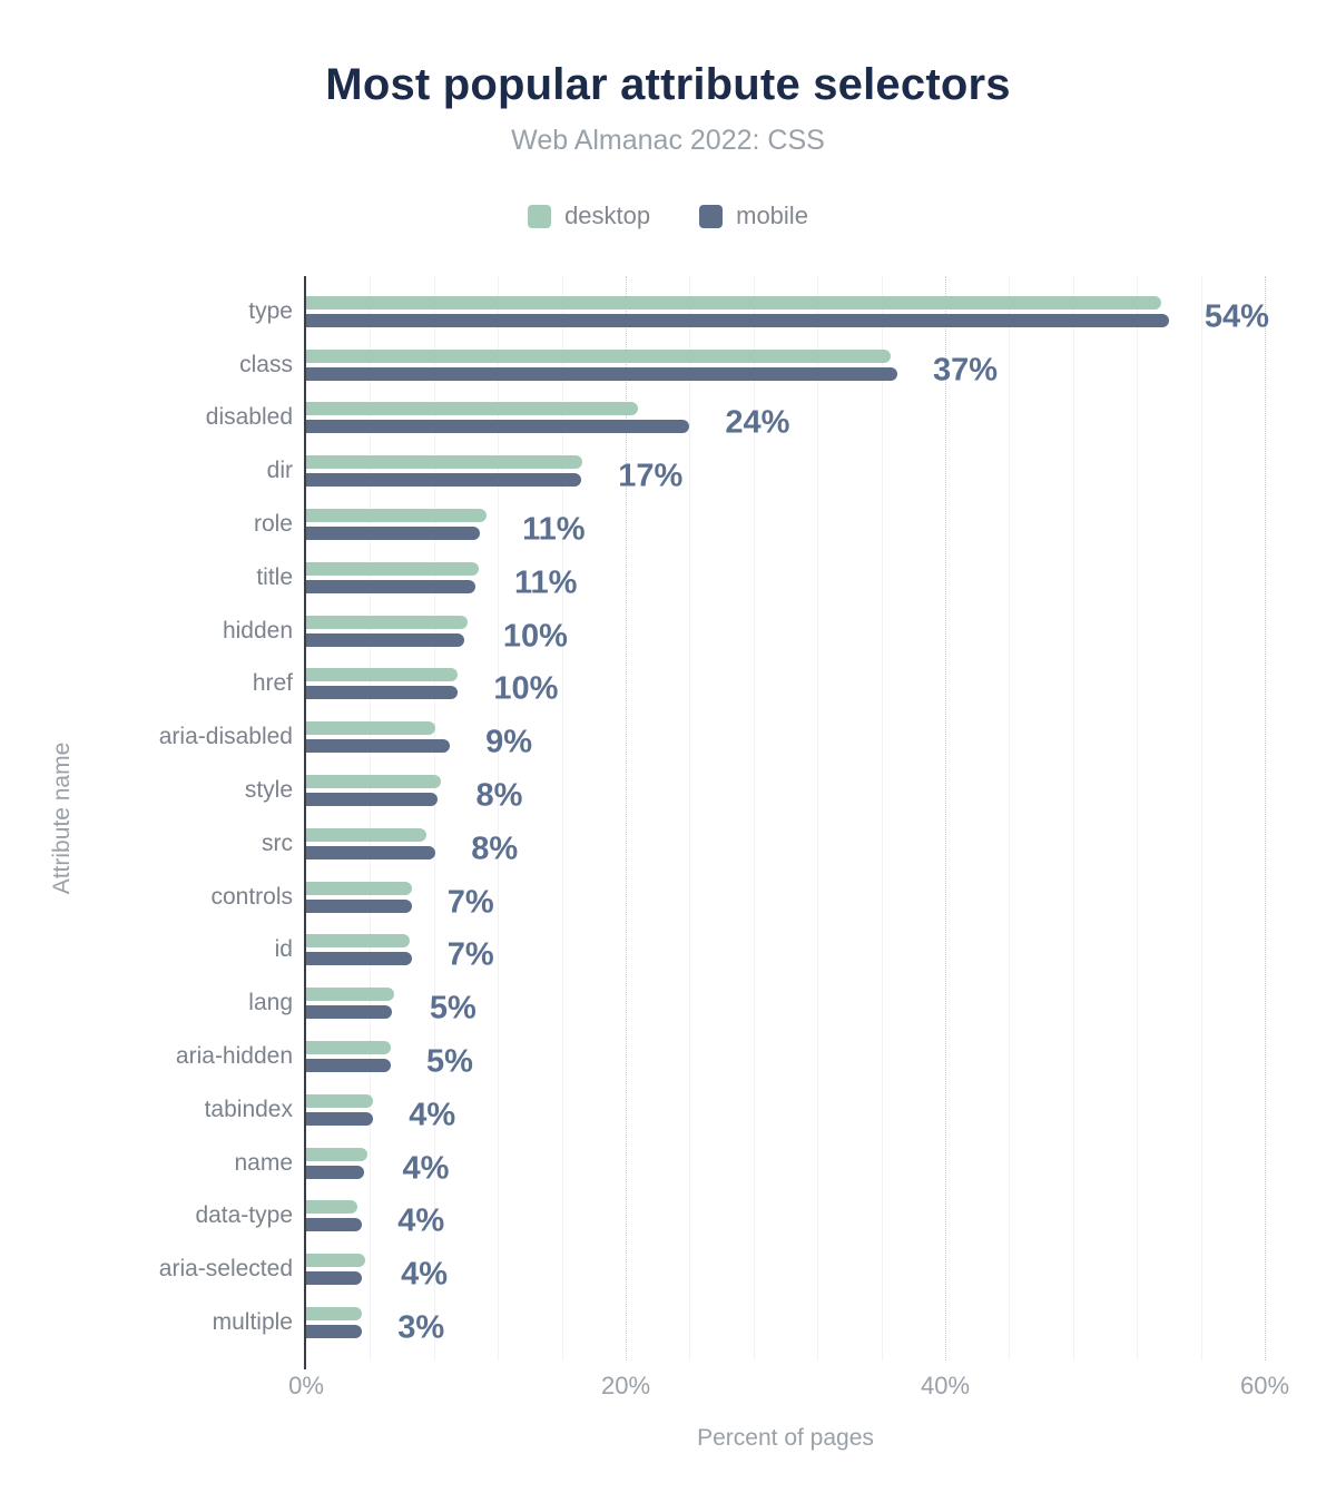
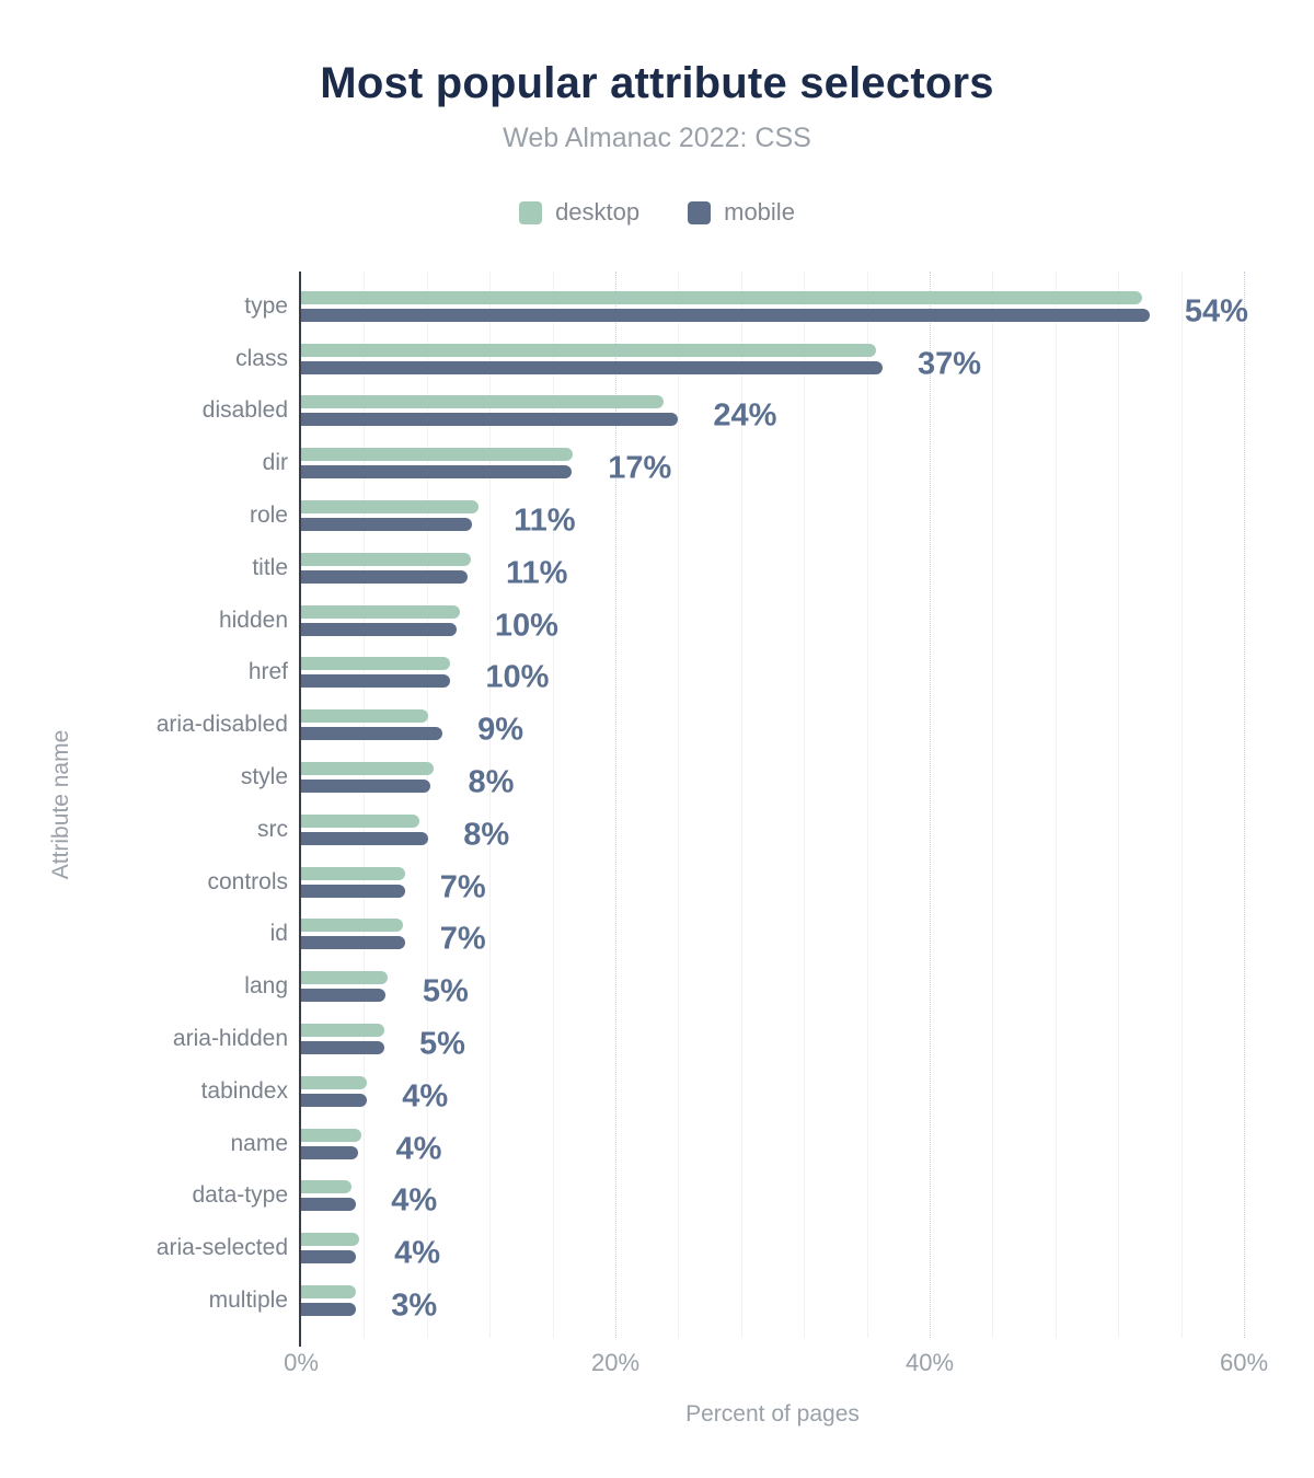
desktop/disabled: 20.8% -> 23.1%
